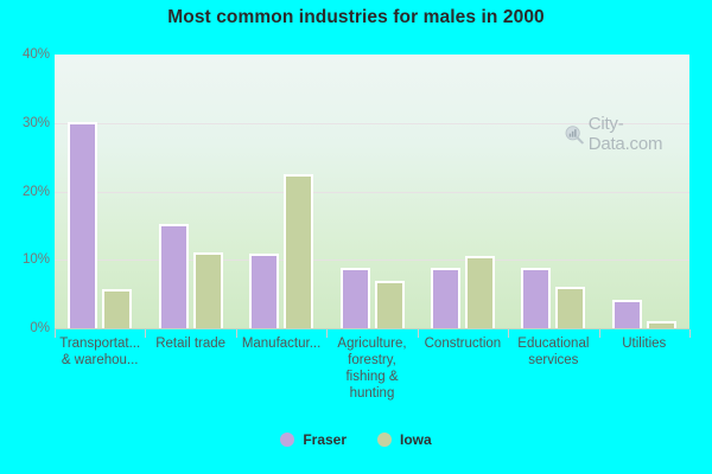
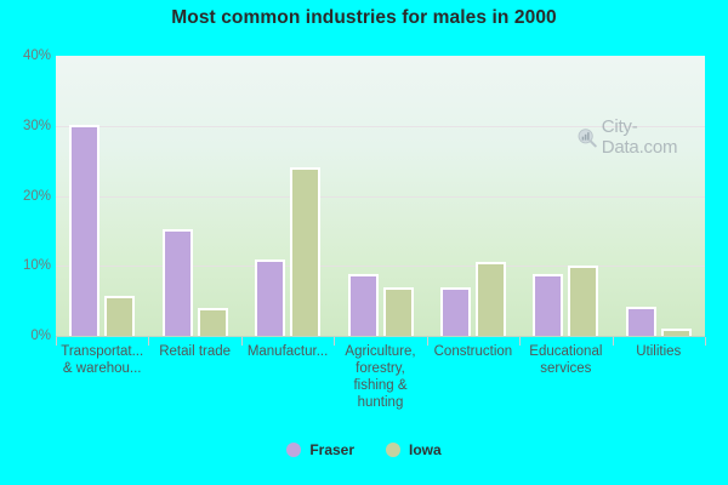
Iowa/Retail trade: 11% -> 4%
Iowa/Manufactur...: 23% -> 24%
Fraser/Construction: 9% -> 7%
Iowa/Educational services: 6% -> 10%
